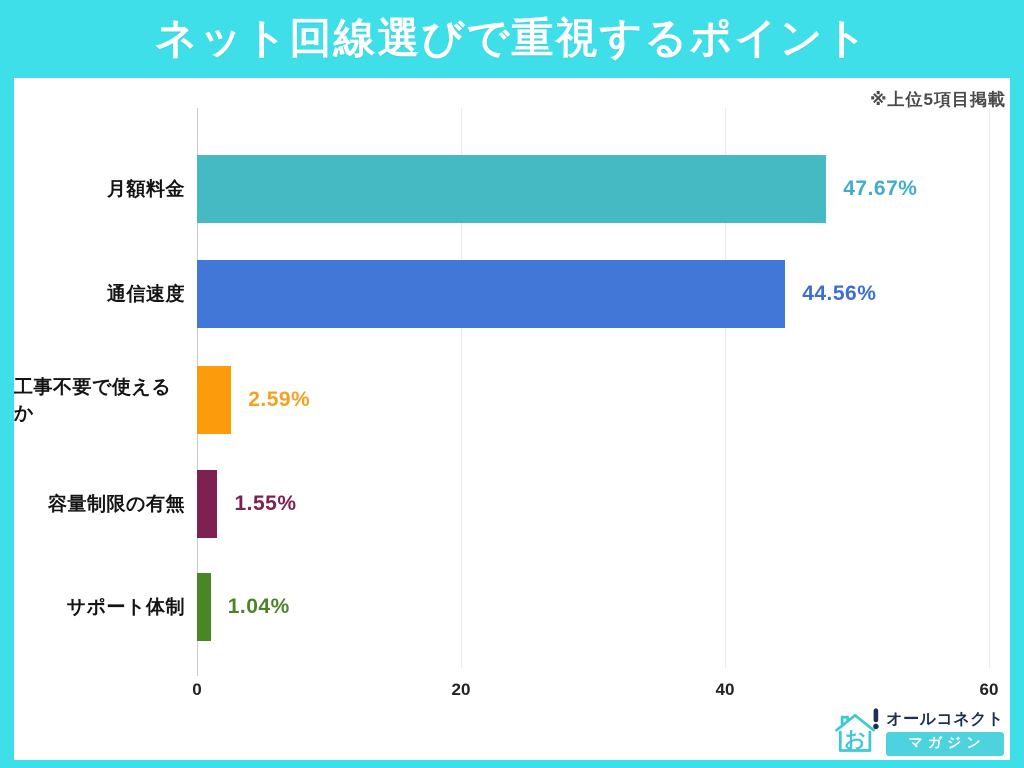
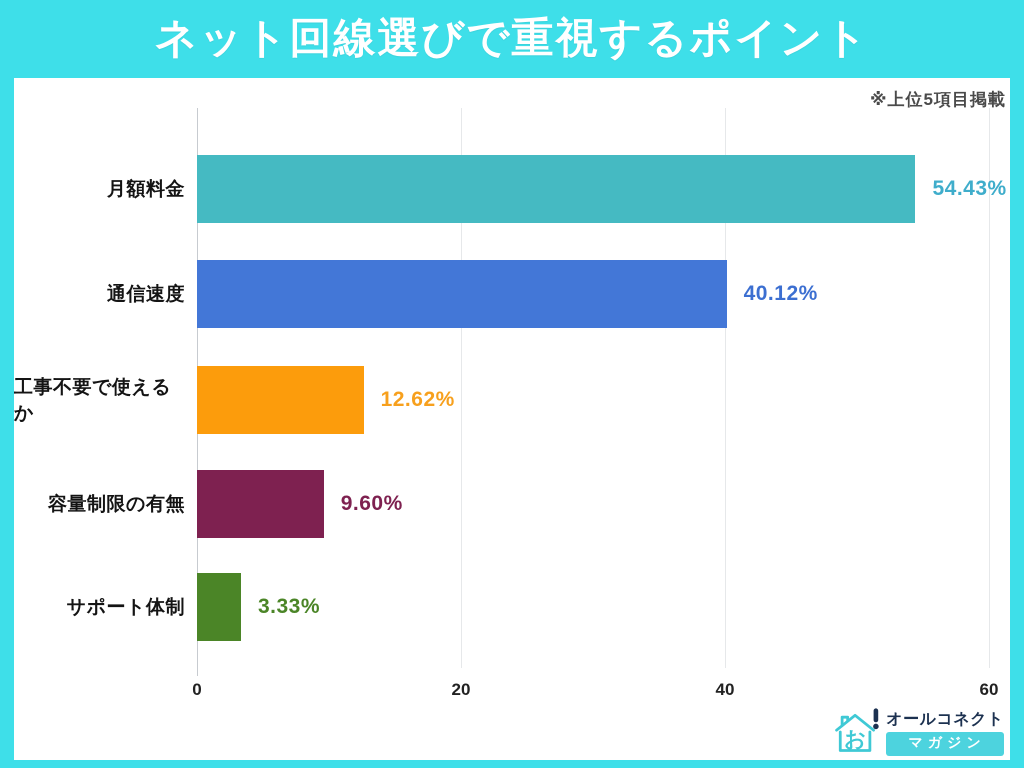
月額料金: 47.67% -> 54.43%
通信速度: 44.56% -> 40.12%
工事不要で使えるか: 2.59% -> 12.62%
容量制限の有無: 1.55% -> 9.60%
サポート体制: 1.04% -> 3.33%
